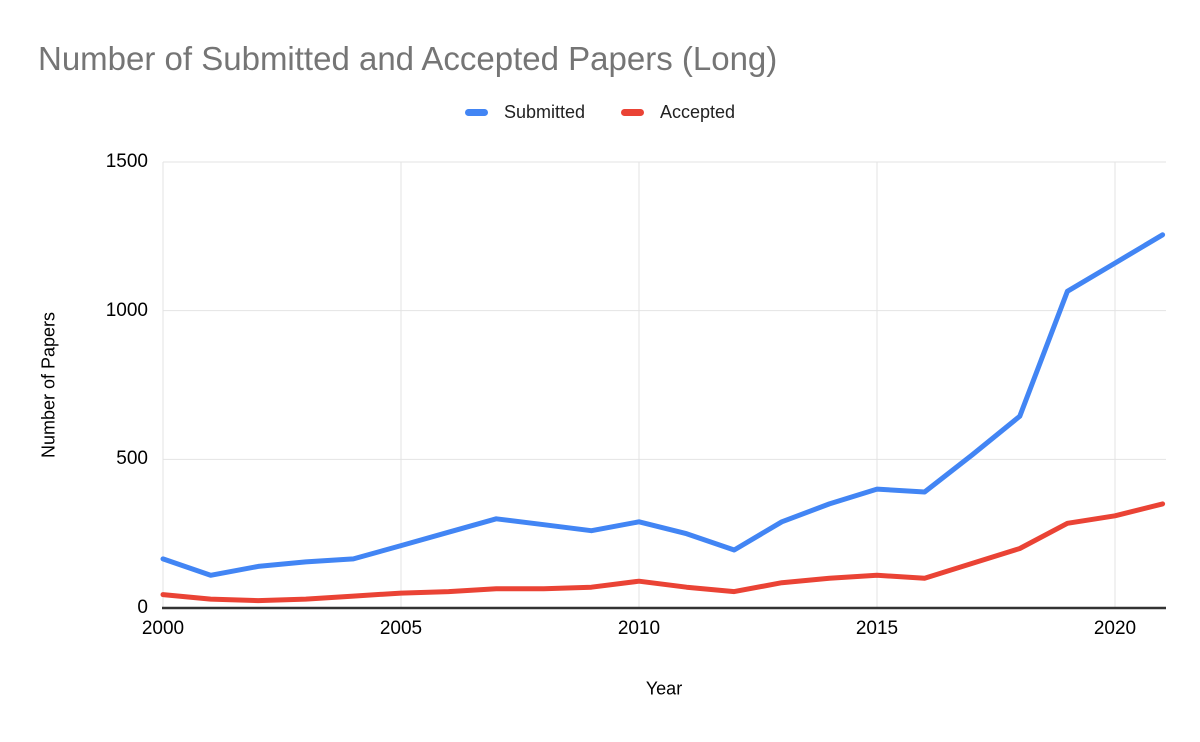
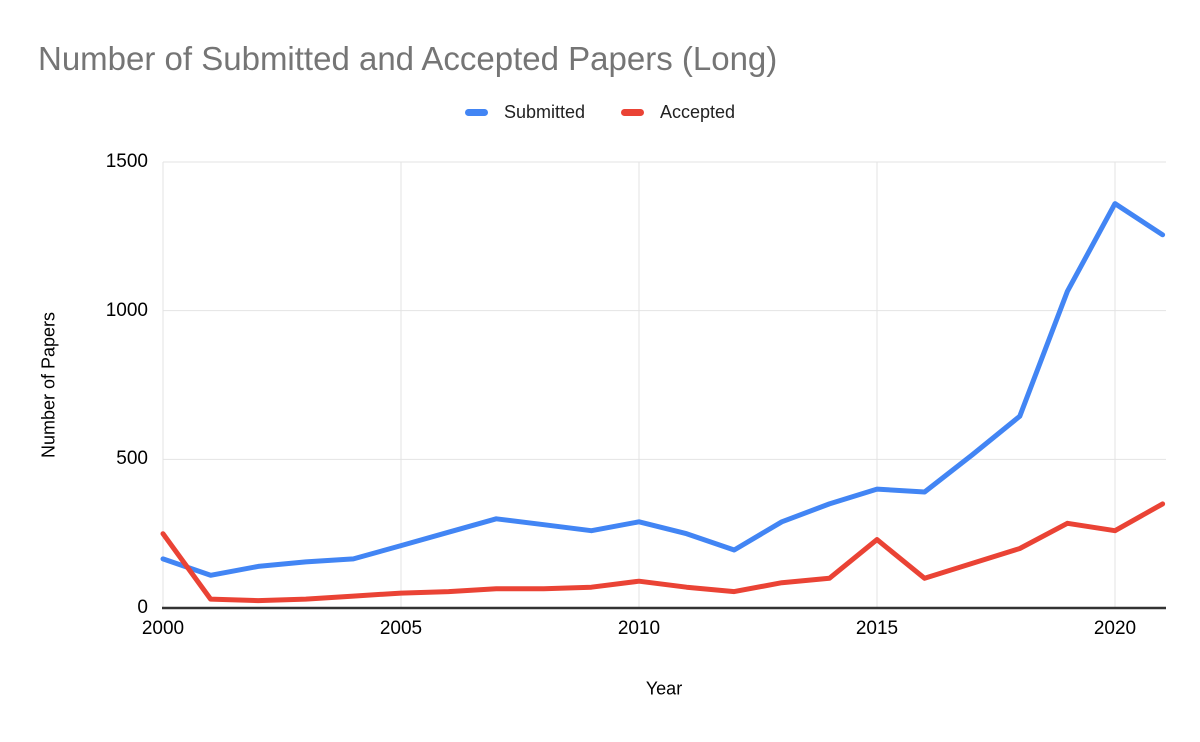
Accepted/2000: 40 -> 250
Accepted/2015: 110 -> 230
Submitted/2020: 1160 -> 1360
Accepted/2020: 310 -> 260
